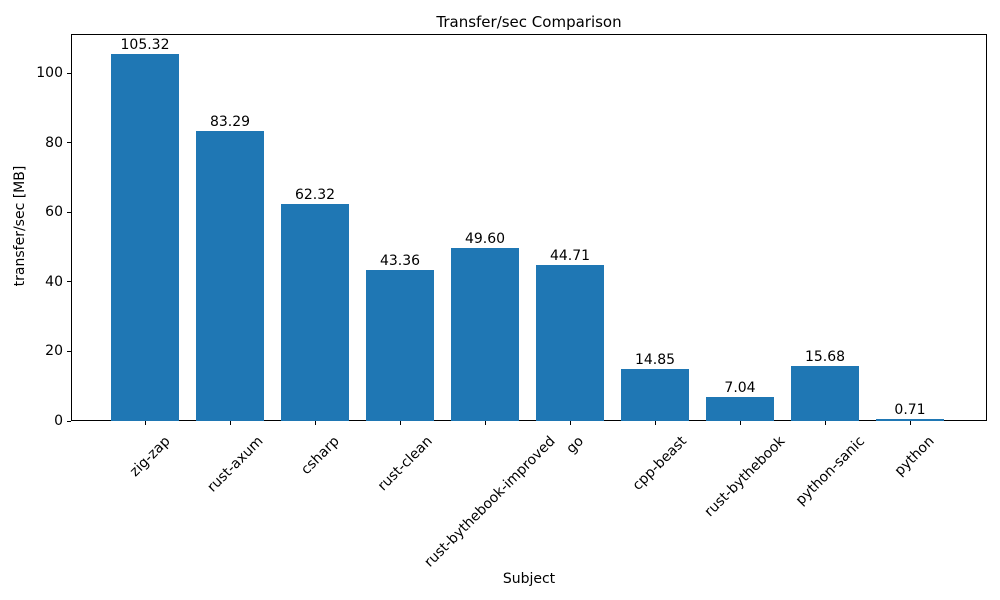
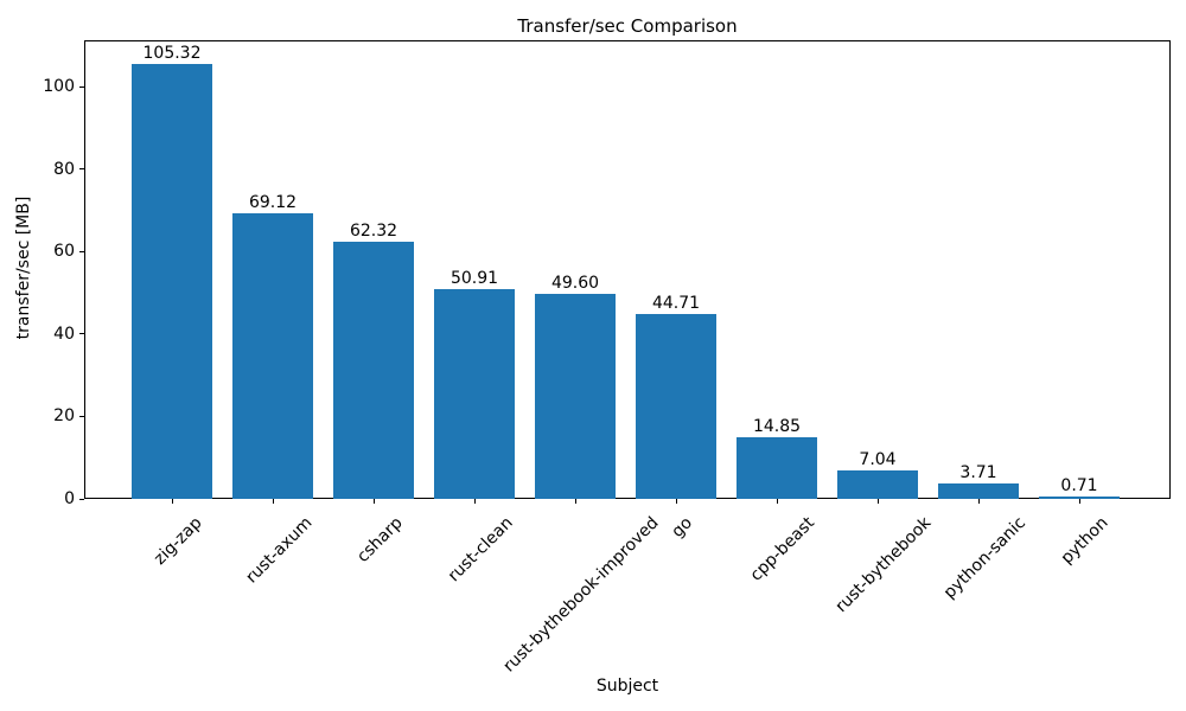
rust-axum: 83.29 -> 69.12
rust-clean: 43.36 -> 50.91
python-sanic: 15.68 -> 3.71
